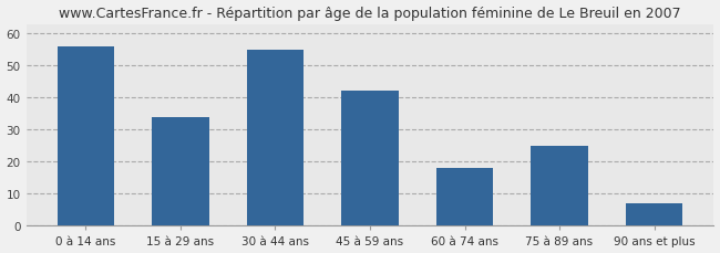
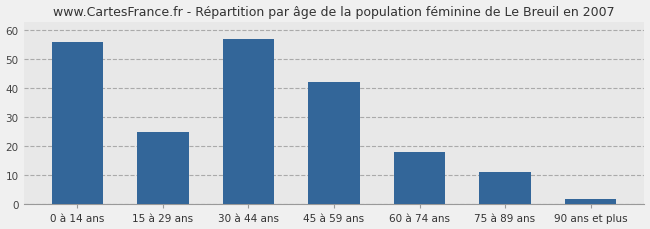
15 à 29 ans: 34 -> 25
30 à 44 ans: 55 -> 57
75 à 89 ans: 25 -> 11
90 ans et plus: 7 -> 2
